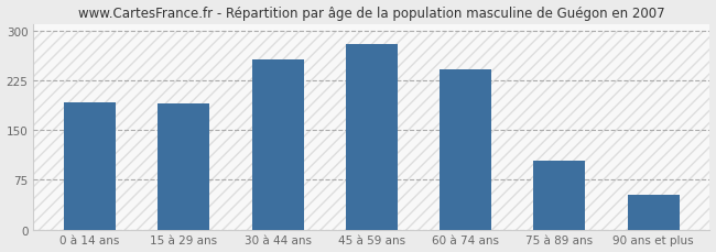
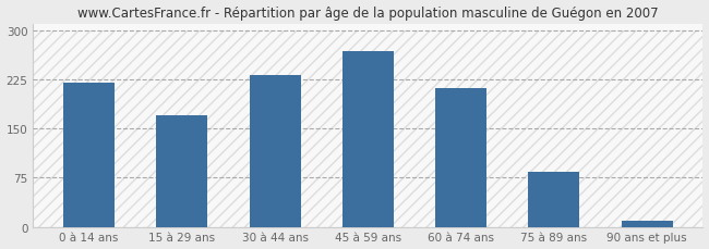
0 à 14 ans: 192 -> 220
15 à 29 ans: 190 -> 170
30 à 44 ans: 256 -> 232
45 à 59 ans: 280 -> 268
60 à 74 ans: 242 -> 212
75 à 89 ans: 104 -> 83
90 ans et plus: 52 -> 10
